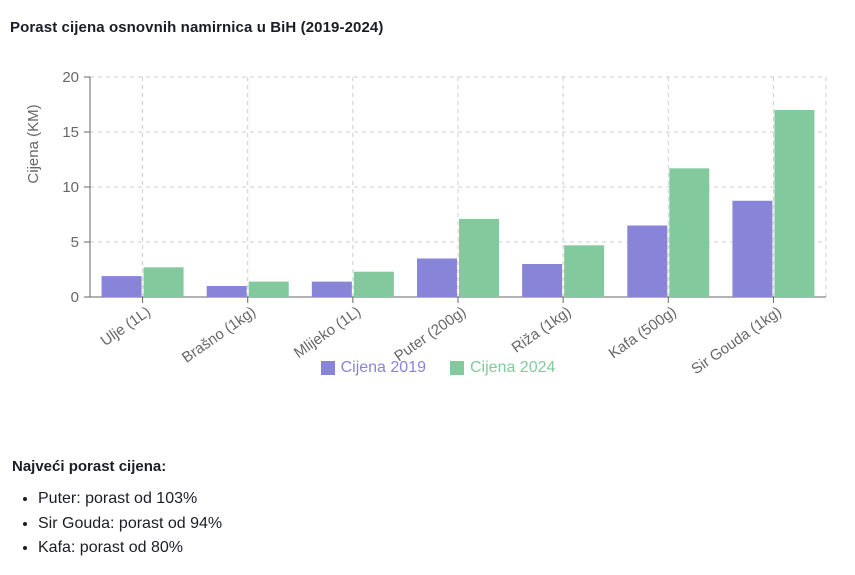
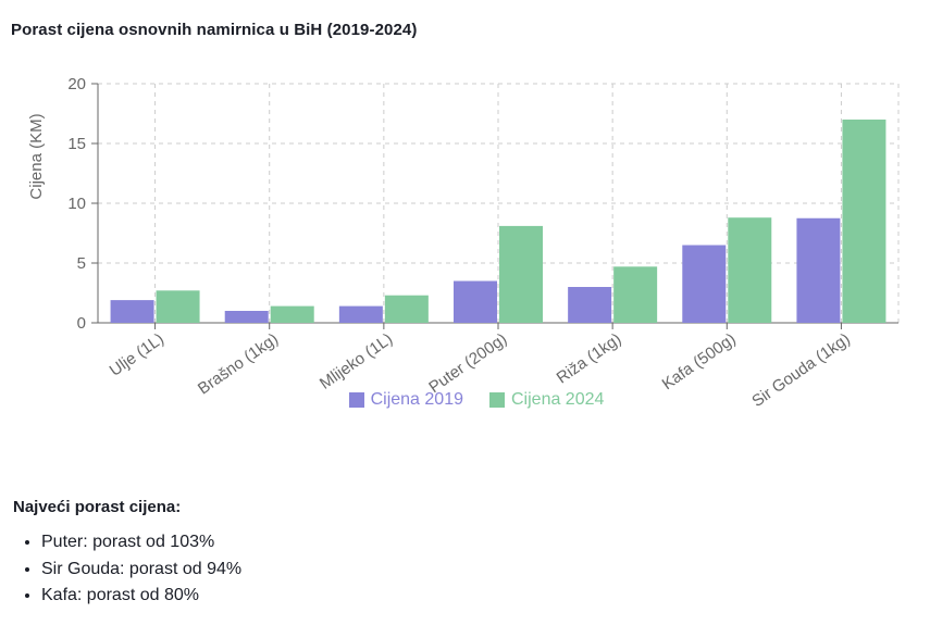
Cijena 2024/Puter (200g): 7.1 -> 8.1
Cijena 2024/Kafa (500g): 11.7 -> 8.8
